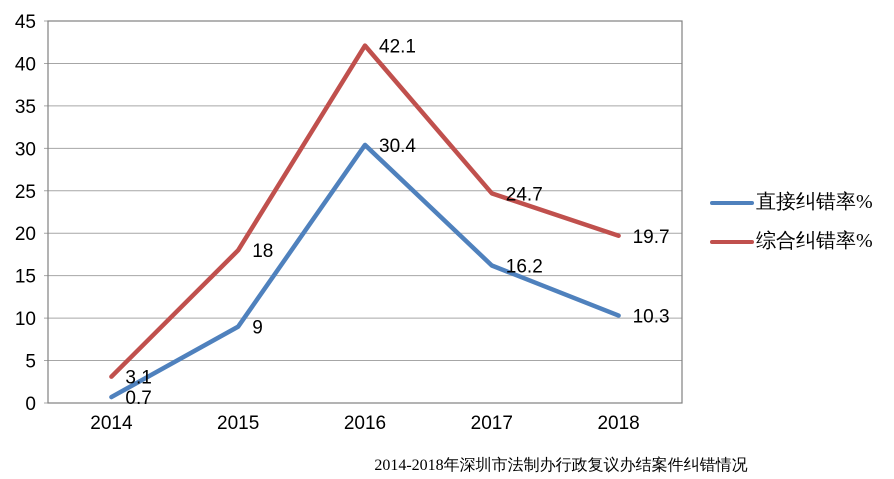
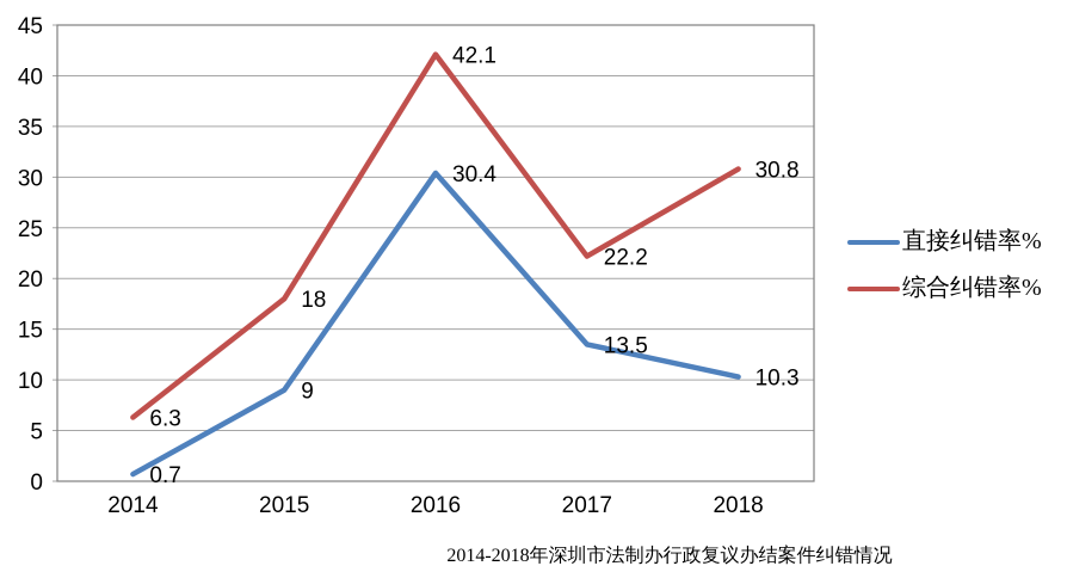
综合纠错率%/2014: 3.1 -> 6.3
直接纠错率%/2017: 16.2 -> 13.5
综合纠错率%/2017: 24.7 -> 22.2
综合纠错率%/2018: 19.7 -> 30.8
